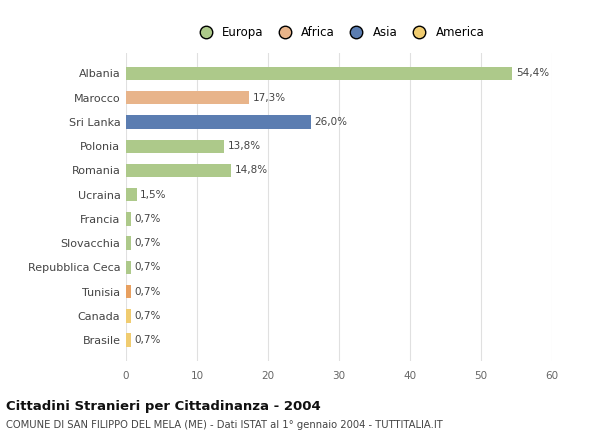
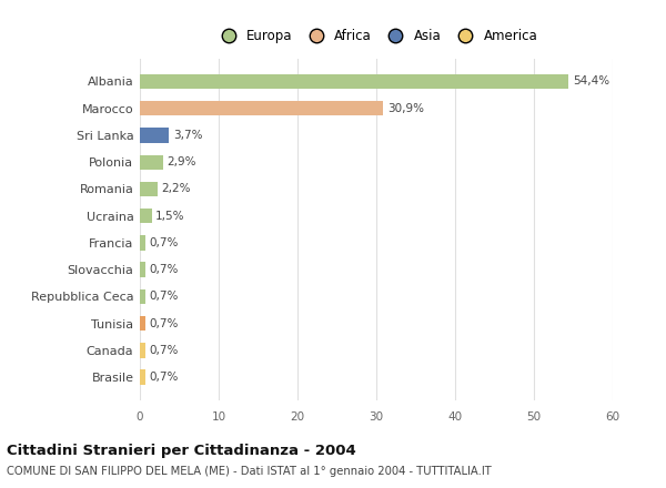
Marocco: 17,3% -> 30,9%
Sri Lanka: 26,0% -> 3,7%
Polonia: 13,8% -> 2,9%
Romania: 14,8% -> 2,2%
